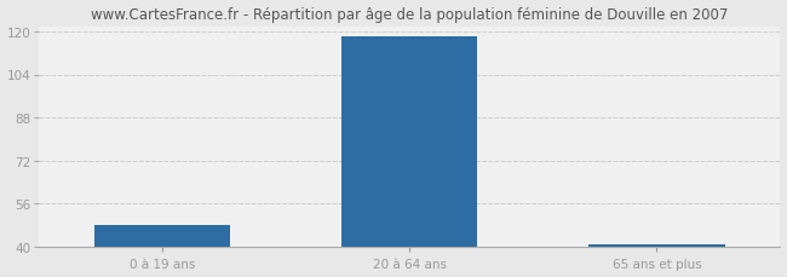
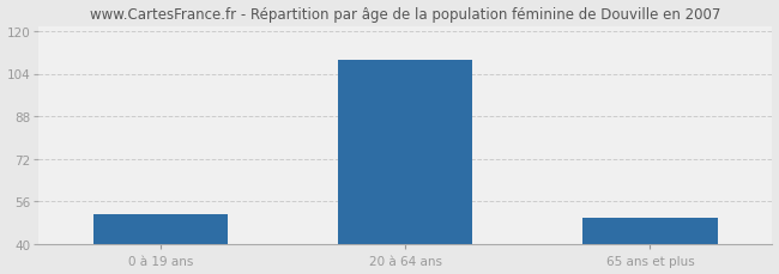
0 à 19 ans: 48 -> 51
20 à 64 ans: 118 -> 109
65 ans et plus: 41 -> 50
